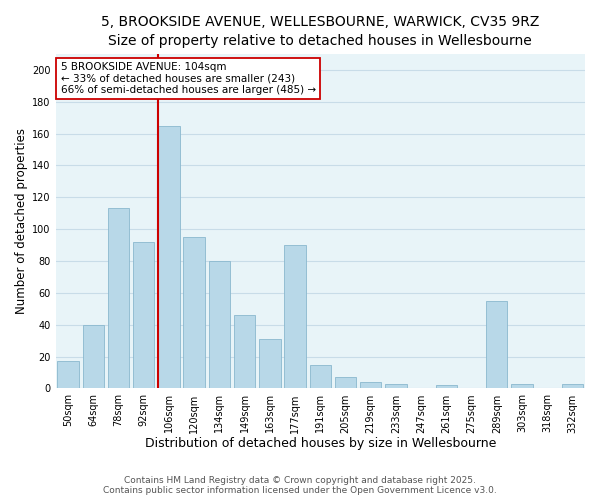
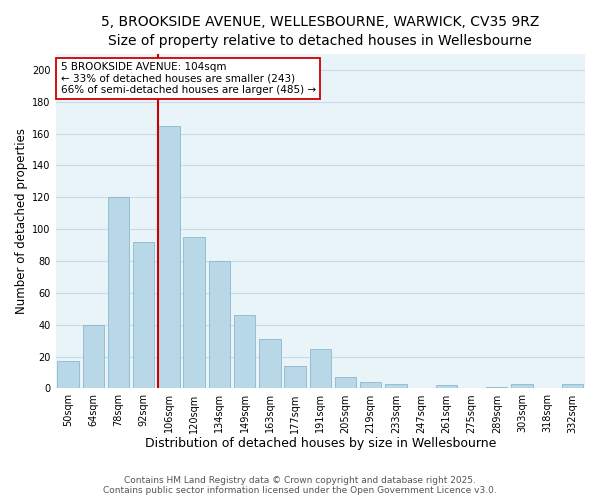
78sqm: 113 -> 120
177sqm: 90 -> 14
191sqm: 15 -> 25
289sqm: 55 -> 1
